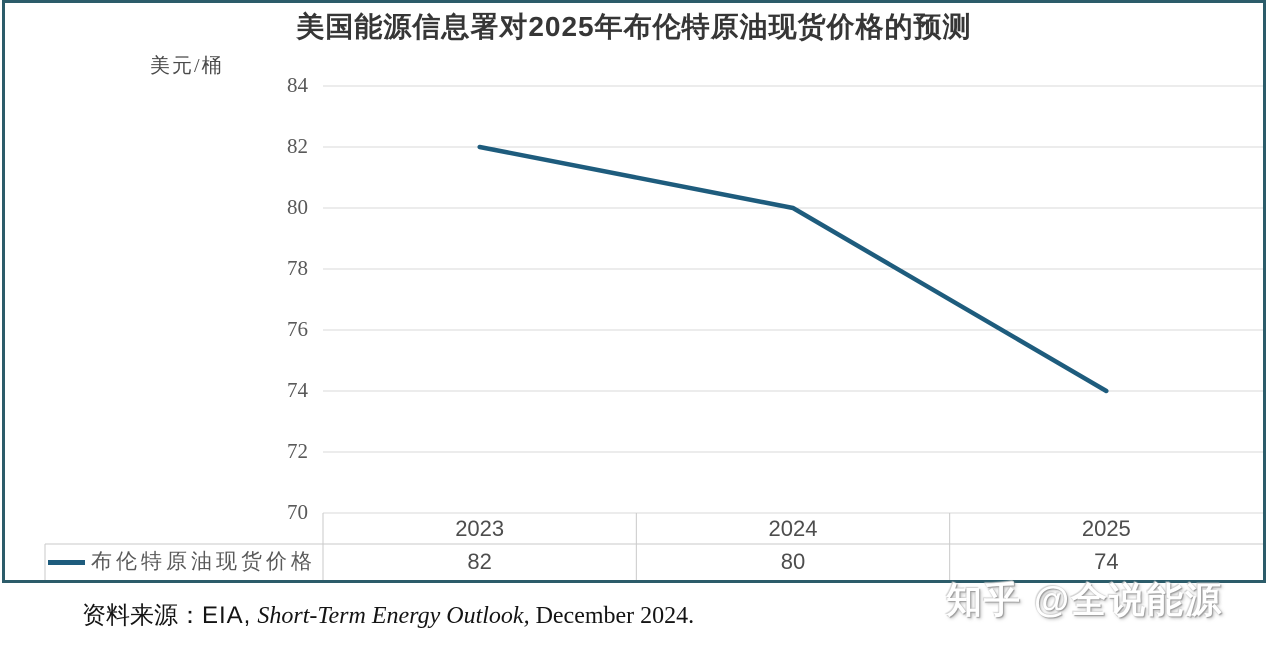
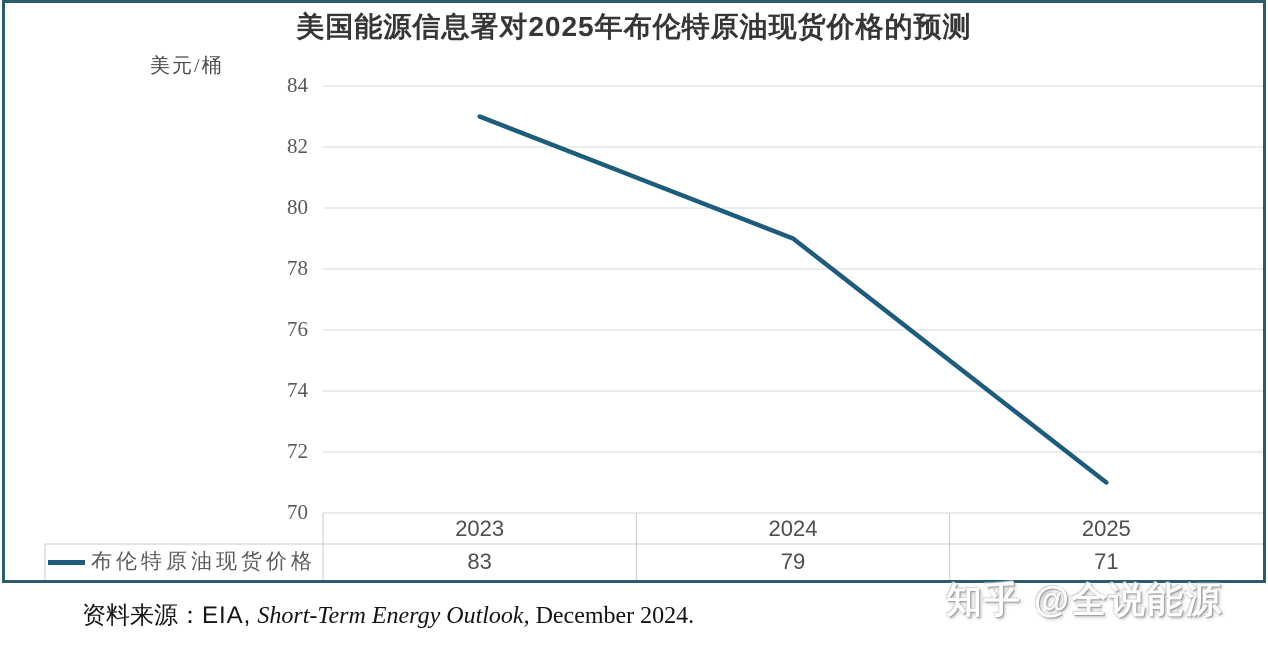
2023: 82 -> 83
2024: 80 -> 79
2025: 74 -> 71
